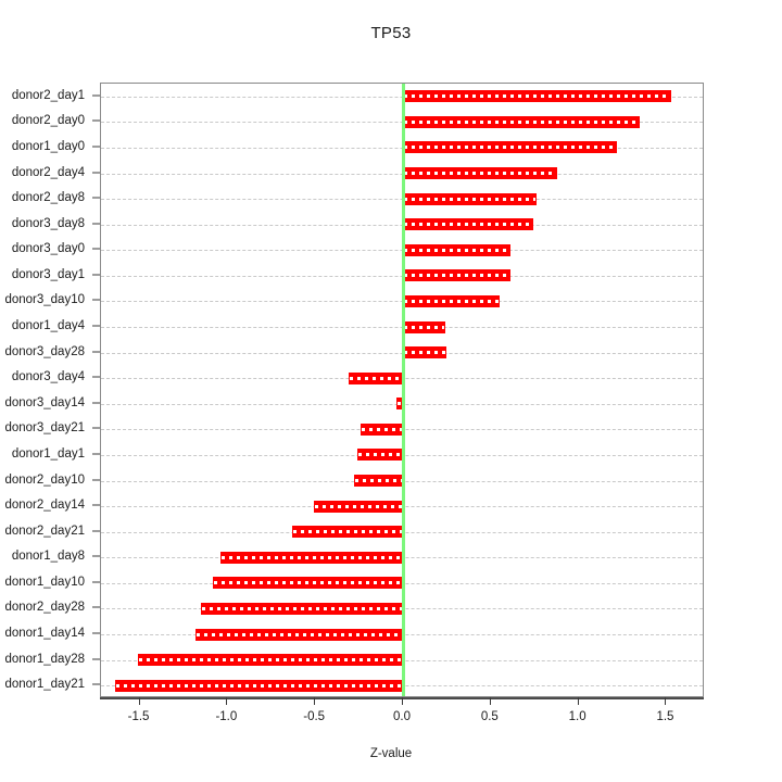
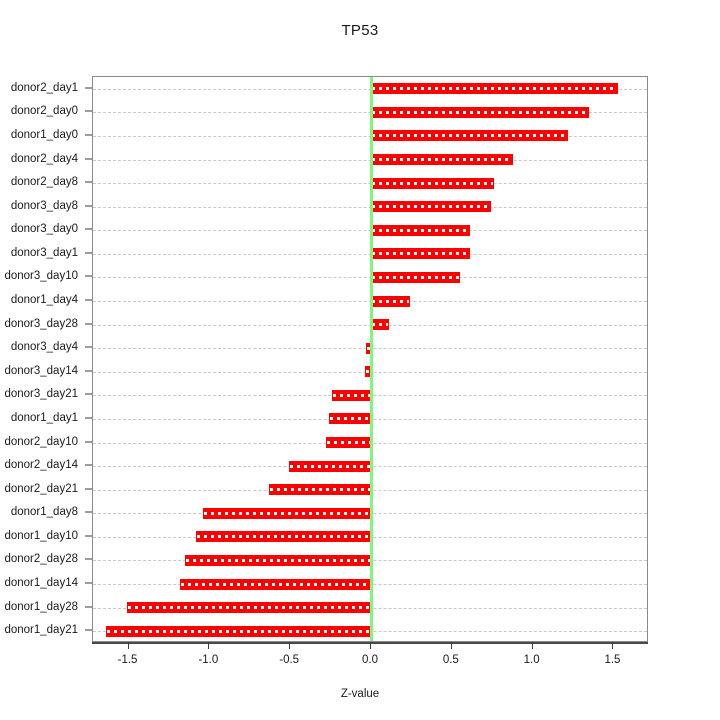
donor3_day28: 0.25 -> 0.11
donor3_day4: -0.31 -> -0.03
